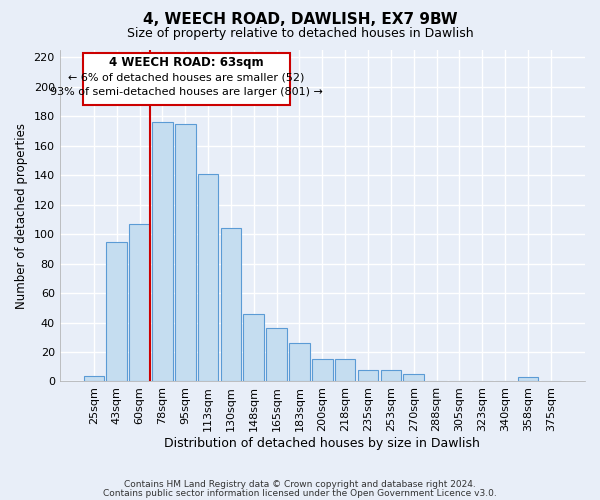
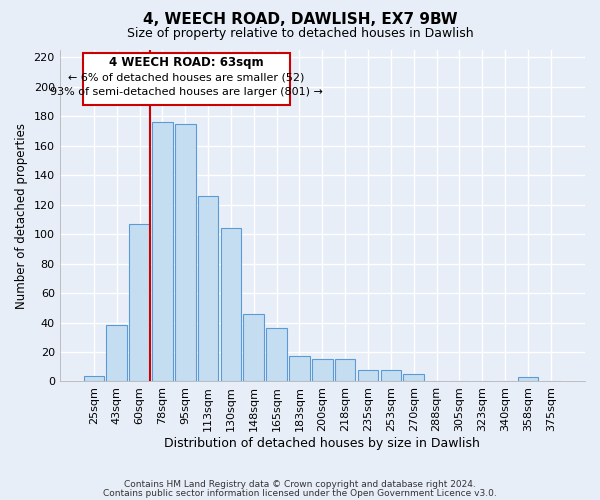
43sqm: 95 -> 38
113sqm: 141 -> 126
183sqm: 26 -> 17
